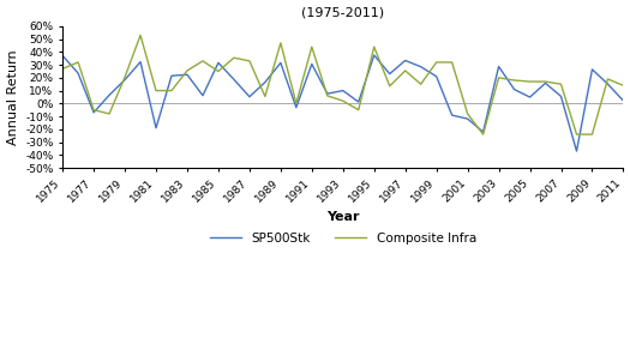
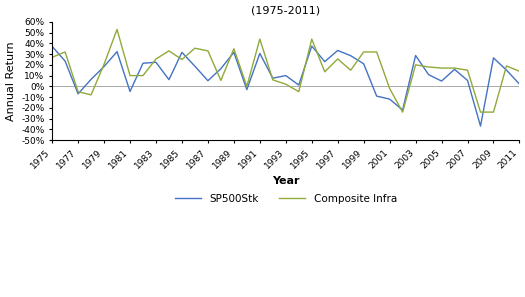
SP500Stk/1981: -19% -> -5%
Composite Infra/1989: 47% -> 35%
Composite Infra/2001: -8% -> -2%
